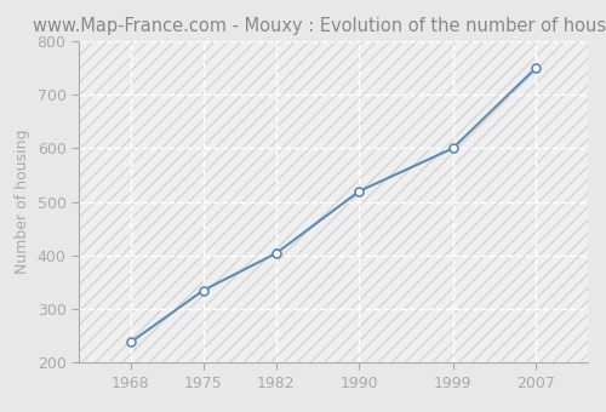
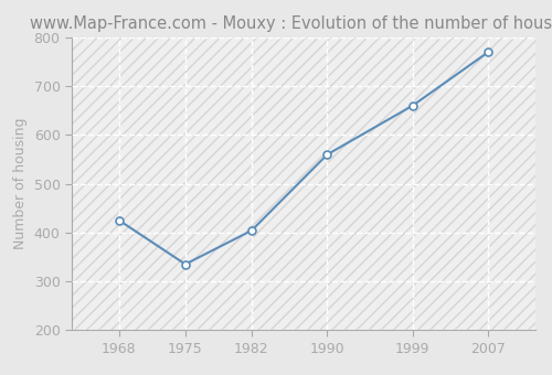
1968: 238 -> 425
1990: 520 -> 560
1999: 600 -> 660
2007: 750 -> 770
